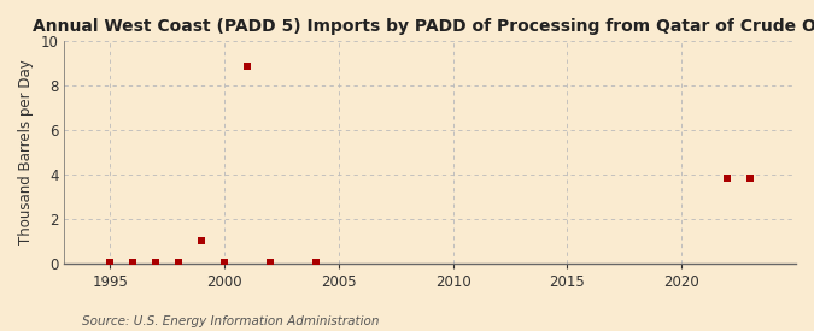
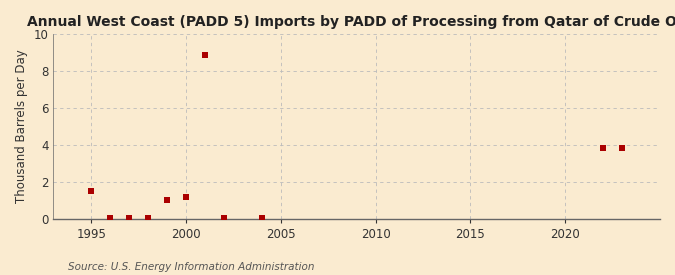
1995: 0.0 -> 1.5
2000: 0.1 -> 1.2
